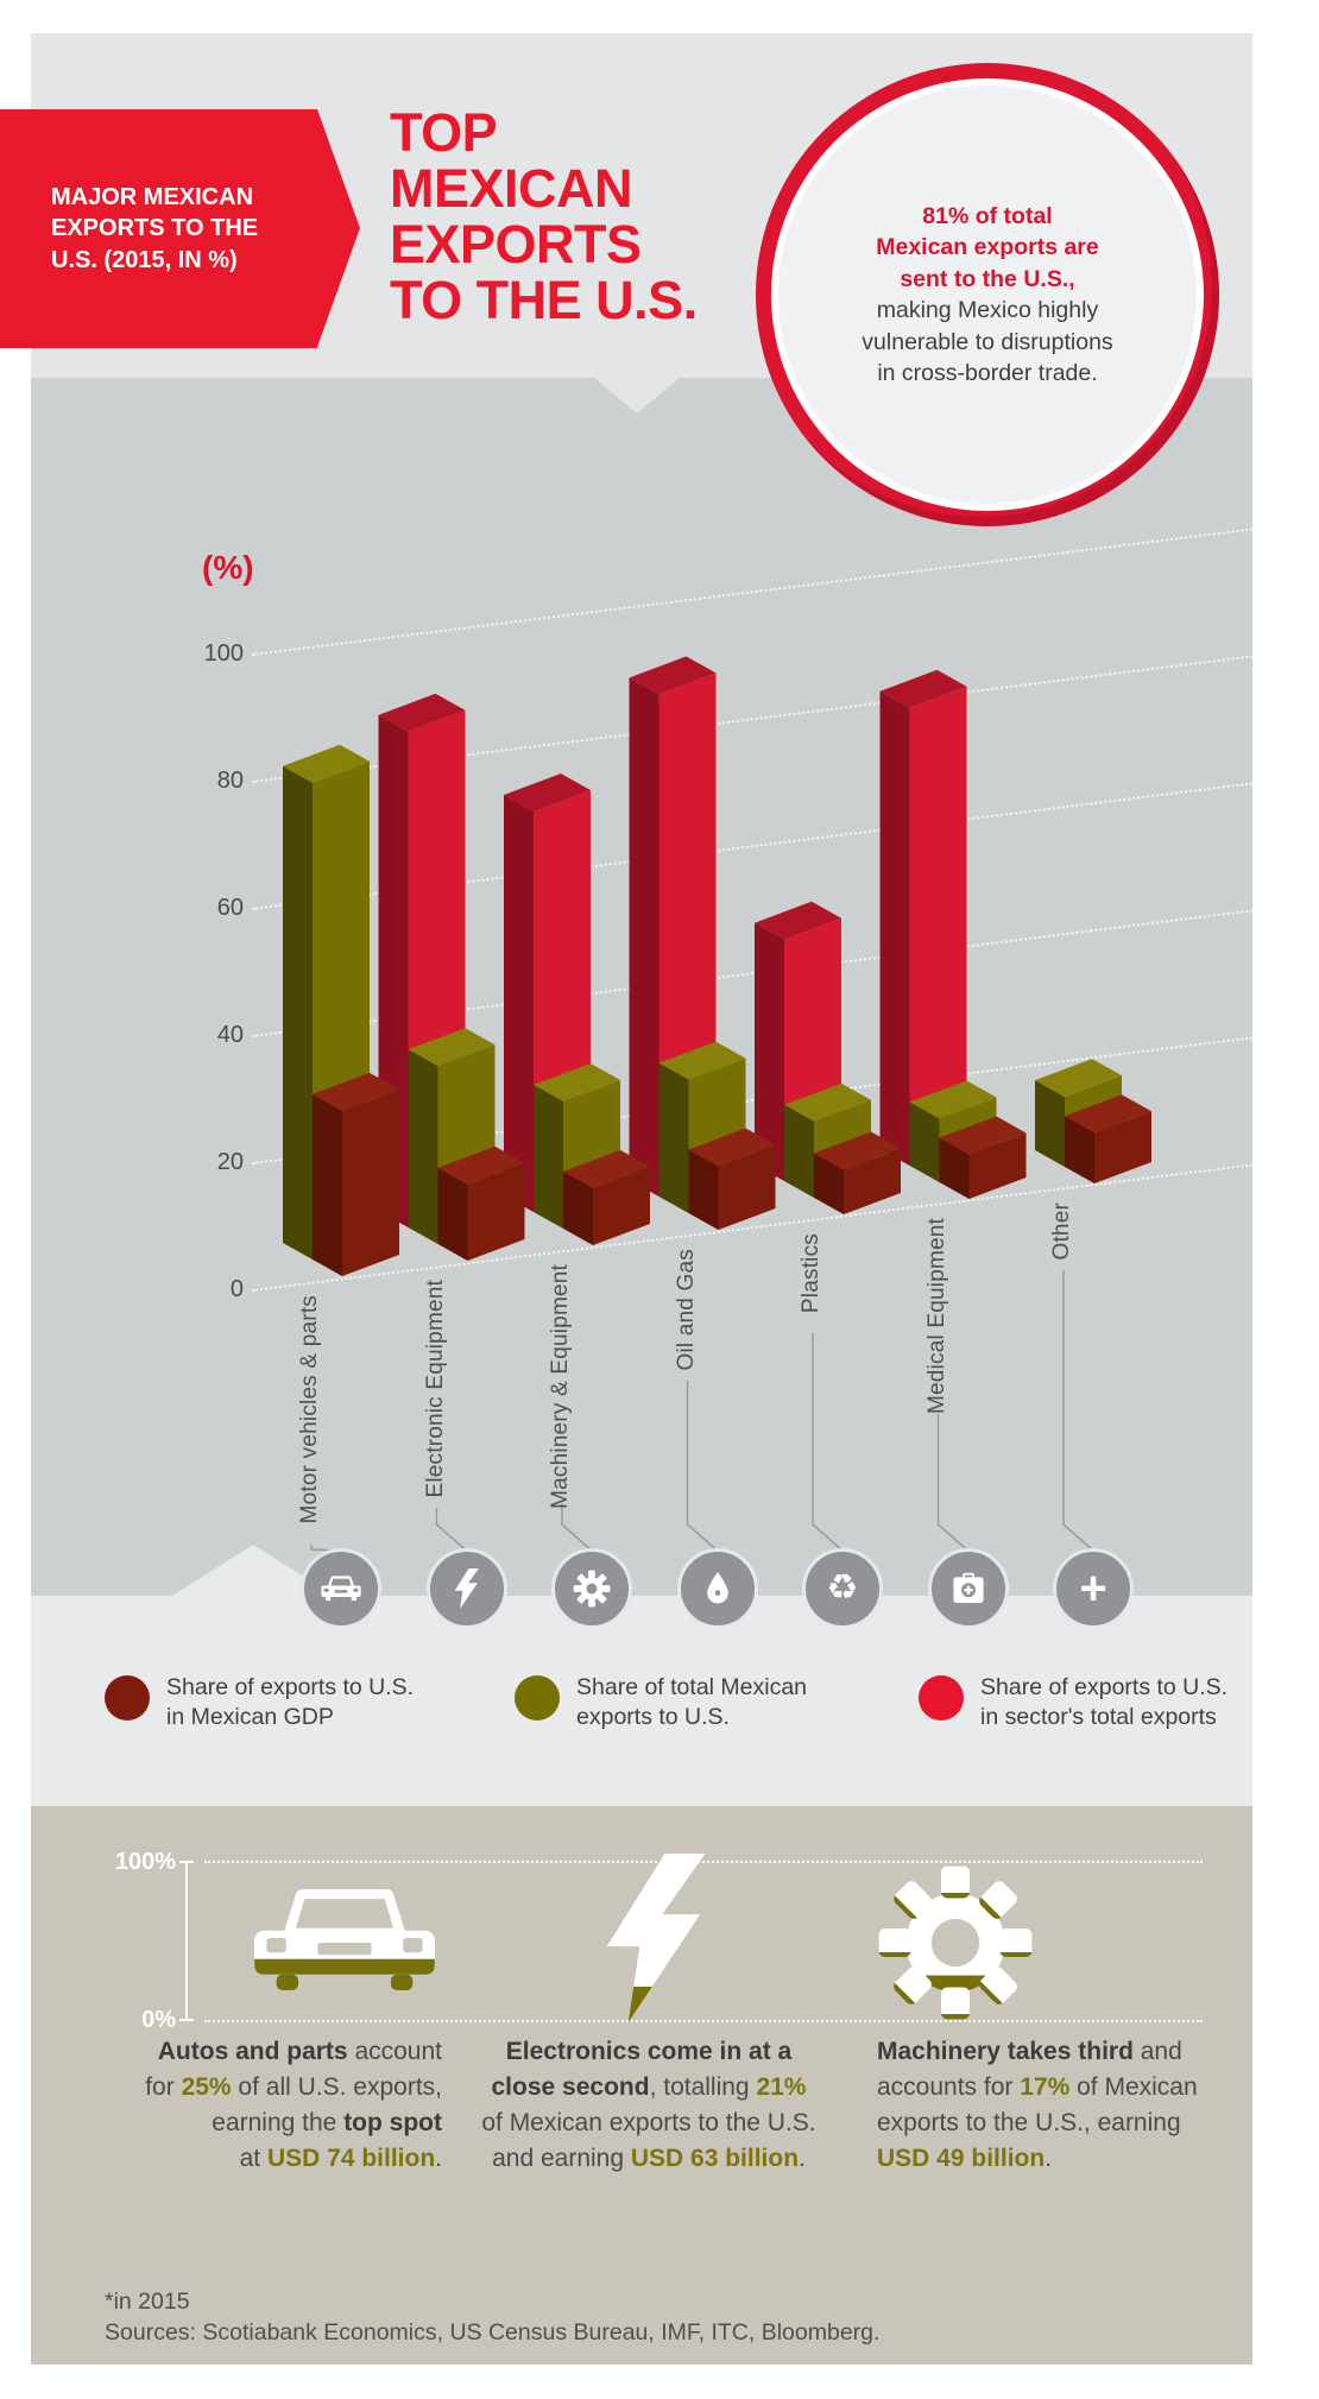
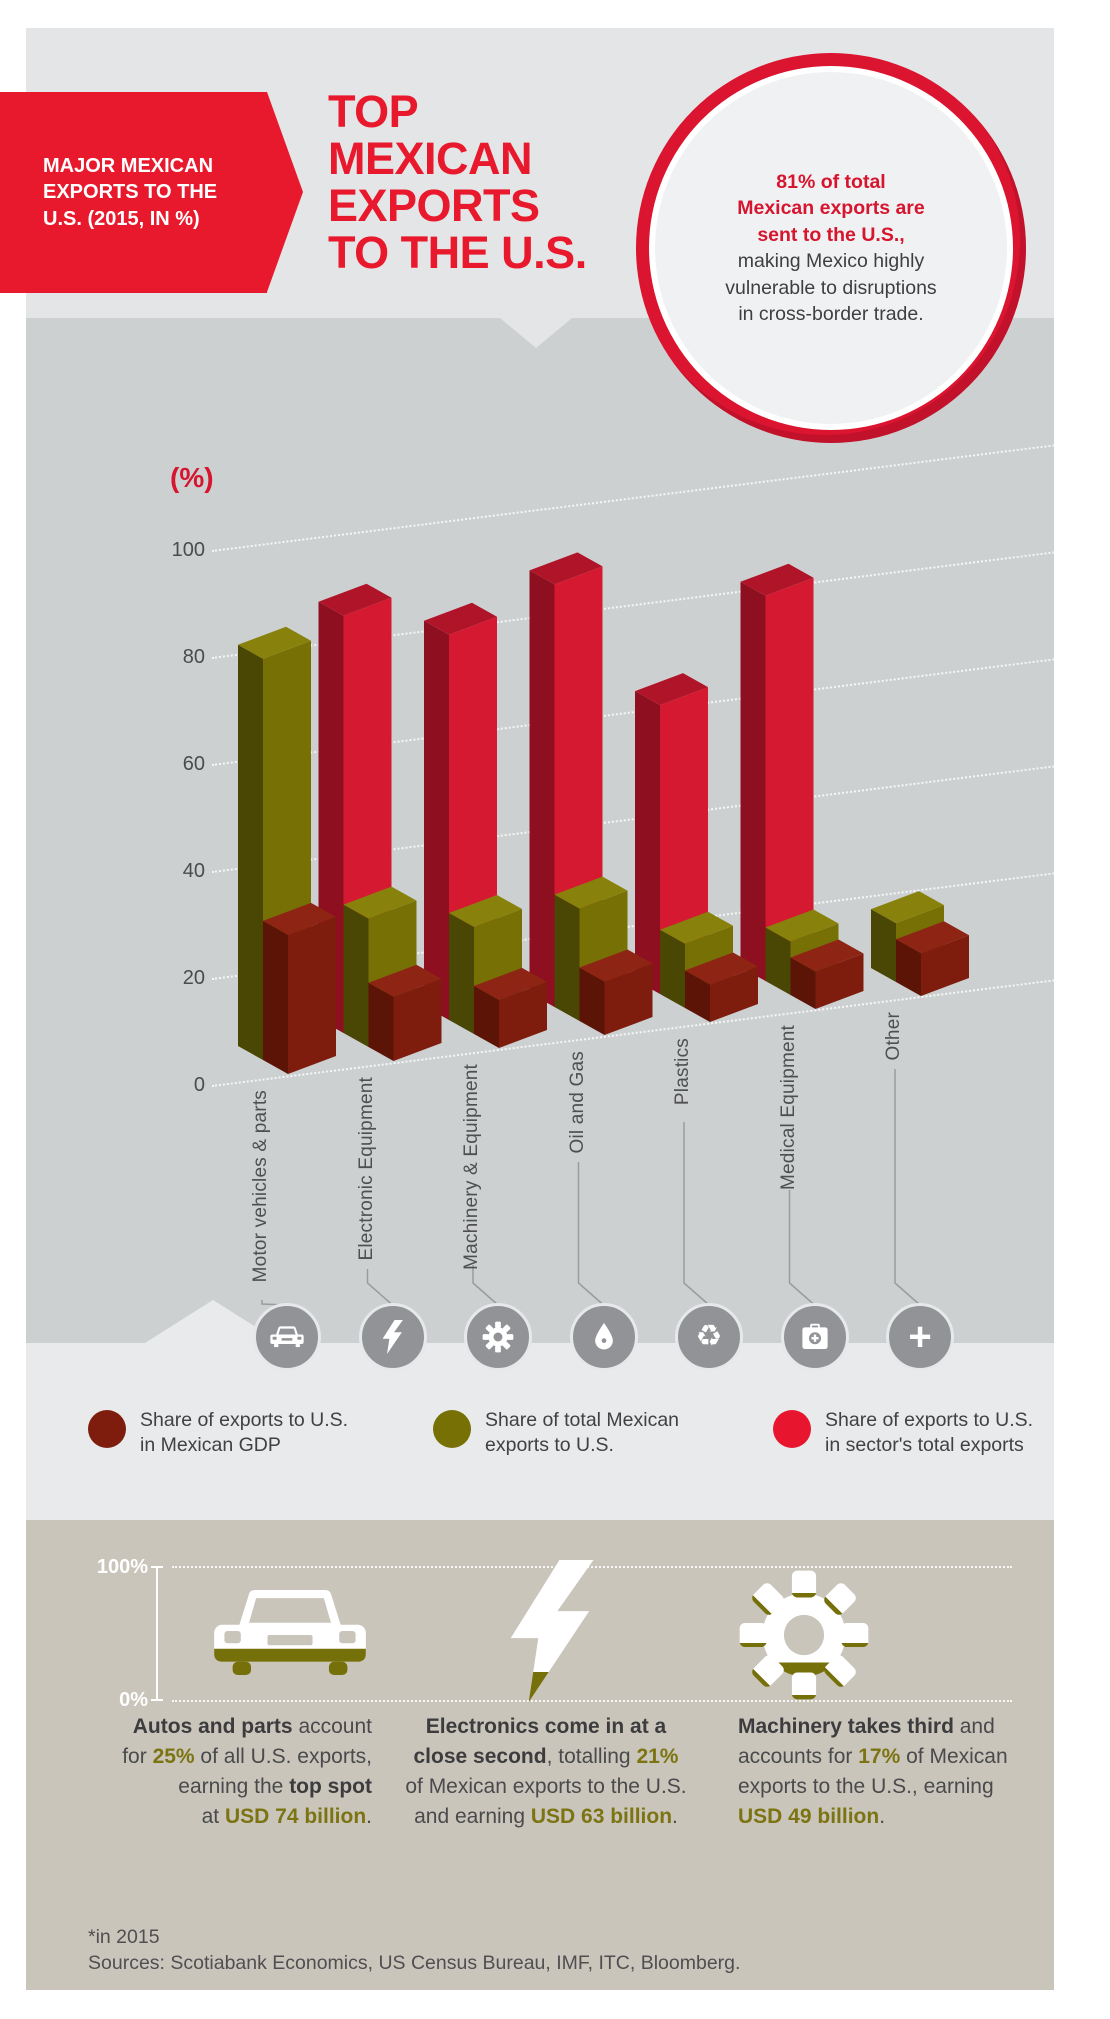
Share of total Mexican exports to U.S./Electronic Equipment: 28 -> 24
Share of exports to U.S. in sector's total exports/Machinery & Equipment: 63 -> 72
Share of exports to U.S. in sector's total exports/Plastics: 38 -> 54
